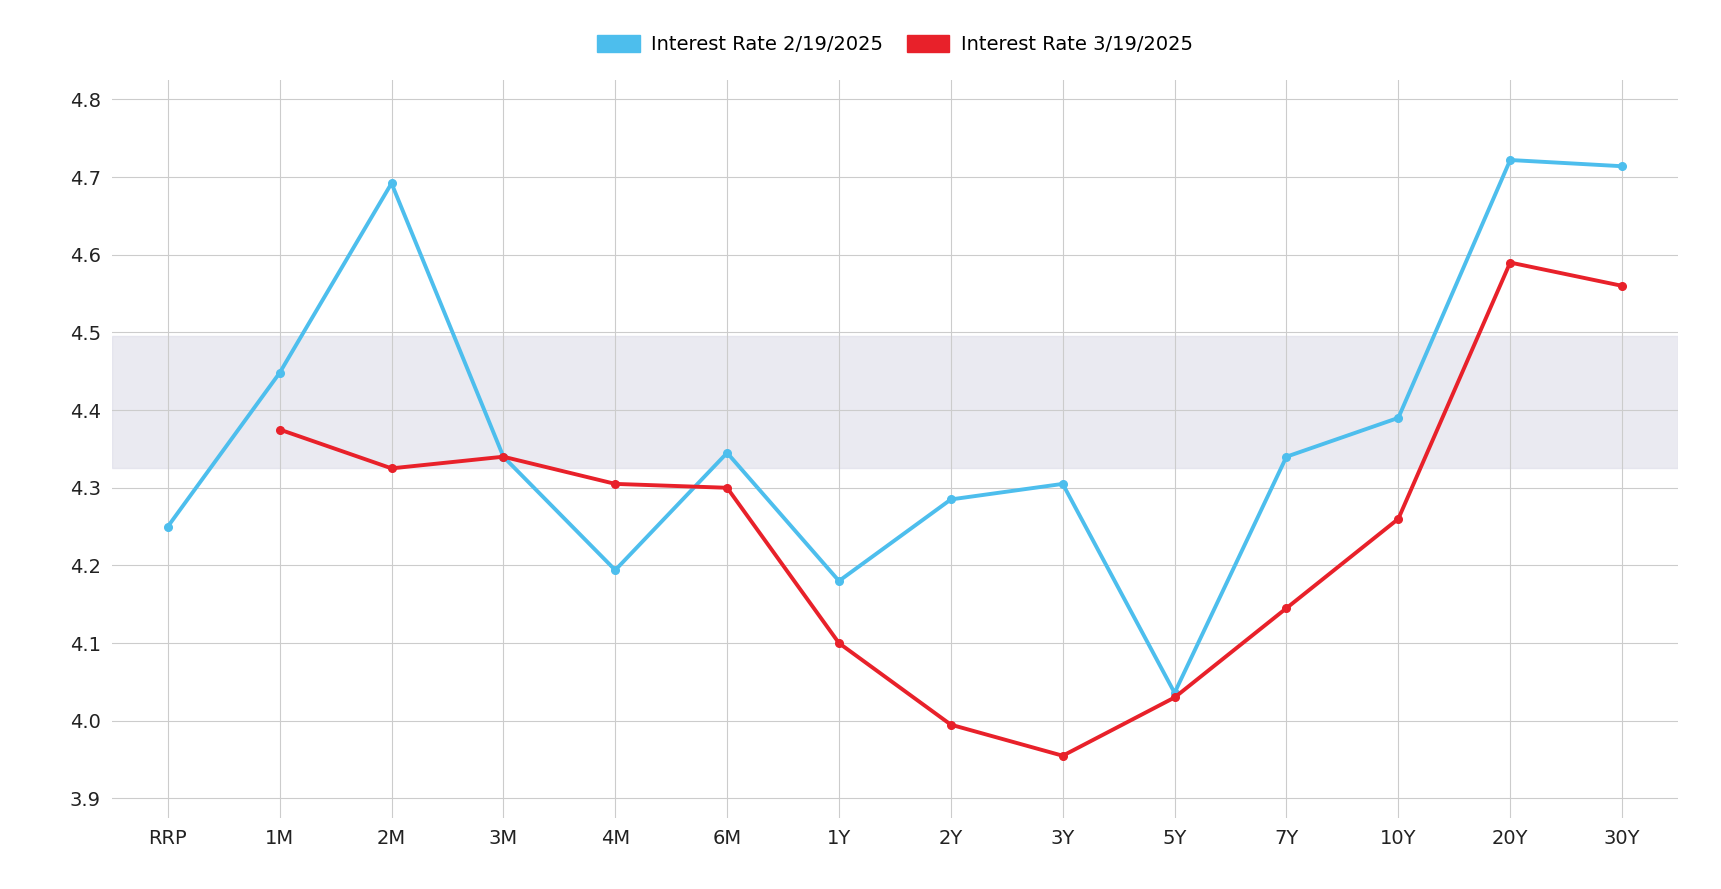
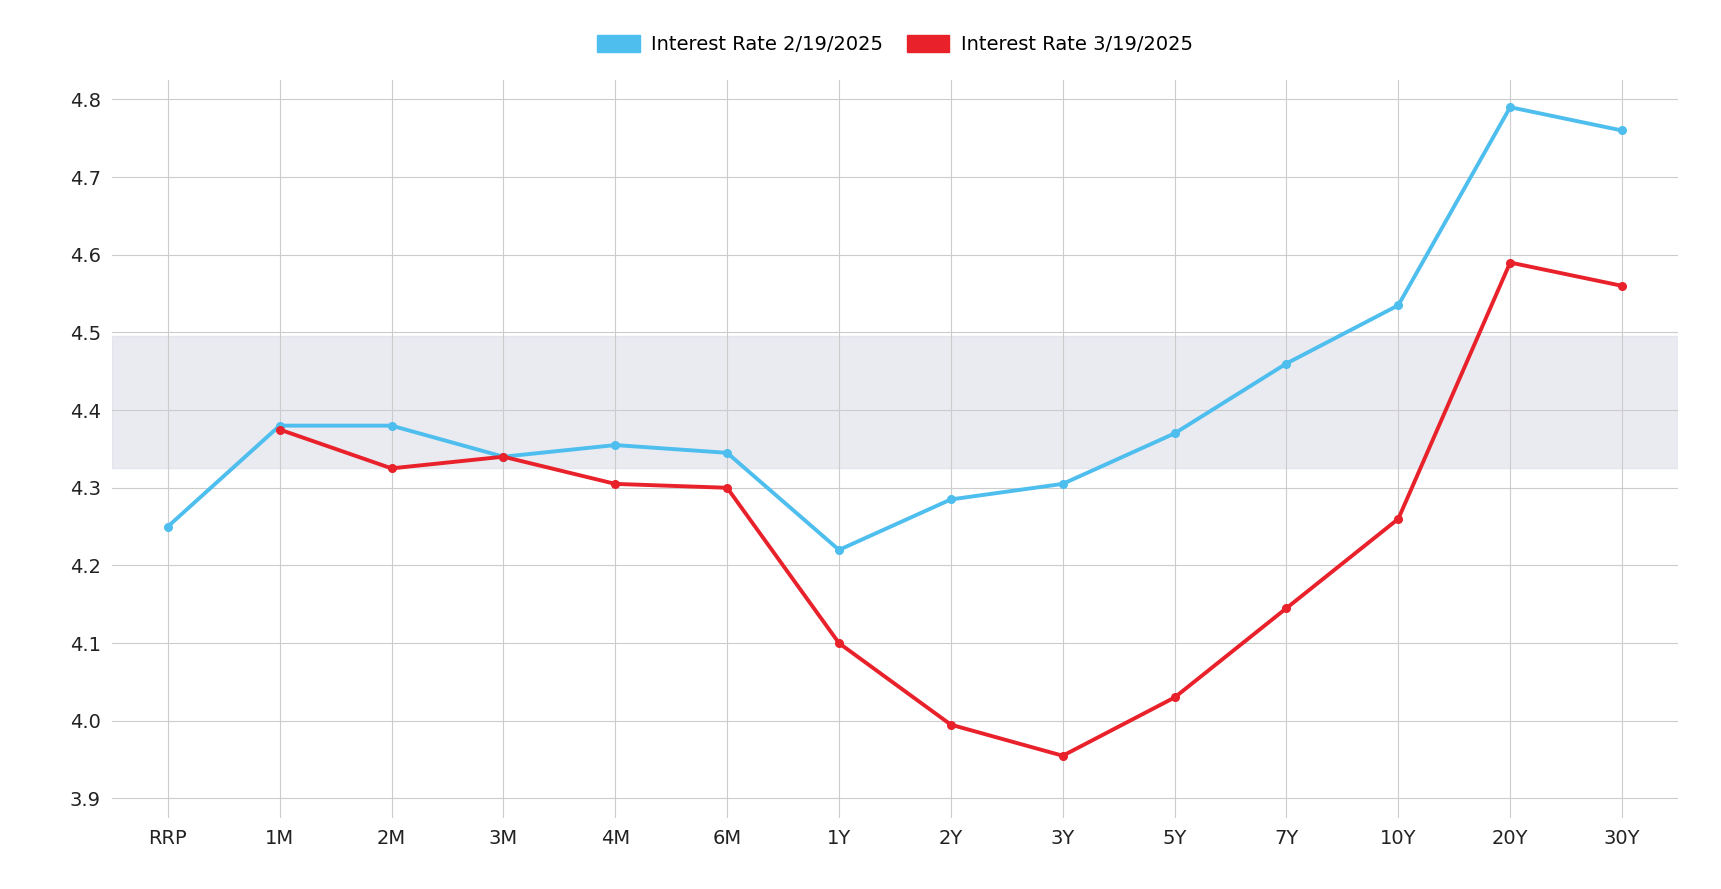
Interest Rate 2/19/2025/1M: 4.448 -> 4.380
Interest Rate 2/19/2025/2M: 4.692 -> 4.380
Interest Rate 2/19/2025/4M: 4.194 -> 4.355
Interest Rate 2/19/2025/1Y: 4.180 -> 4.220
Interest Rate 2/19/2025/5Y: 4.036 -> 4.370
Interest Rate 2/19/2025/7Y: 4.340 -> 4.460
Interest Rate 2/19/2025/10Y: 4.390 -> 4.535
Interest Rate 2/19/2025/20Y: 4.722 -> 4.790
Interest Rate 2/19/2025/30Y: 4.714 -> 4.760
